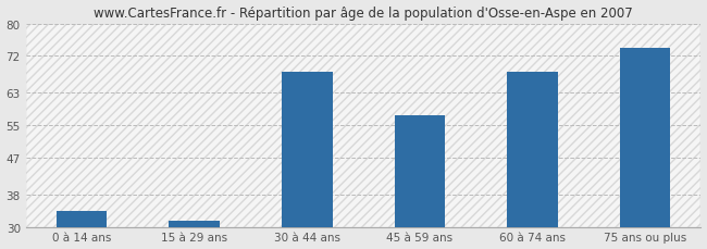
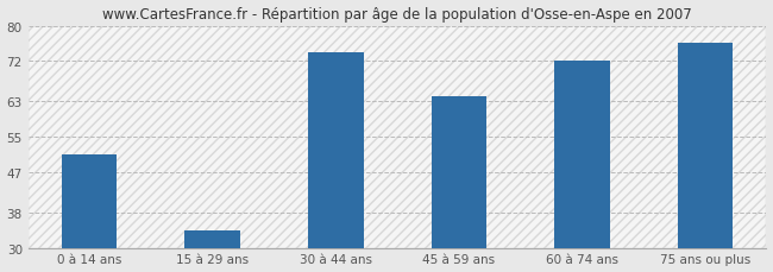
0 à 14 ans: 34.0 -> 51.0
15 à 29 ans: 31.5 -> 34.0
30 à 44 ans: 68.0 -> 74.0
45 à 59 ans: 57.5 -> 64.0
60 à 74 ans: 68.0 -> 72.0
75 ans ou plus: 74.0 -> 76.0
